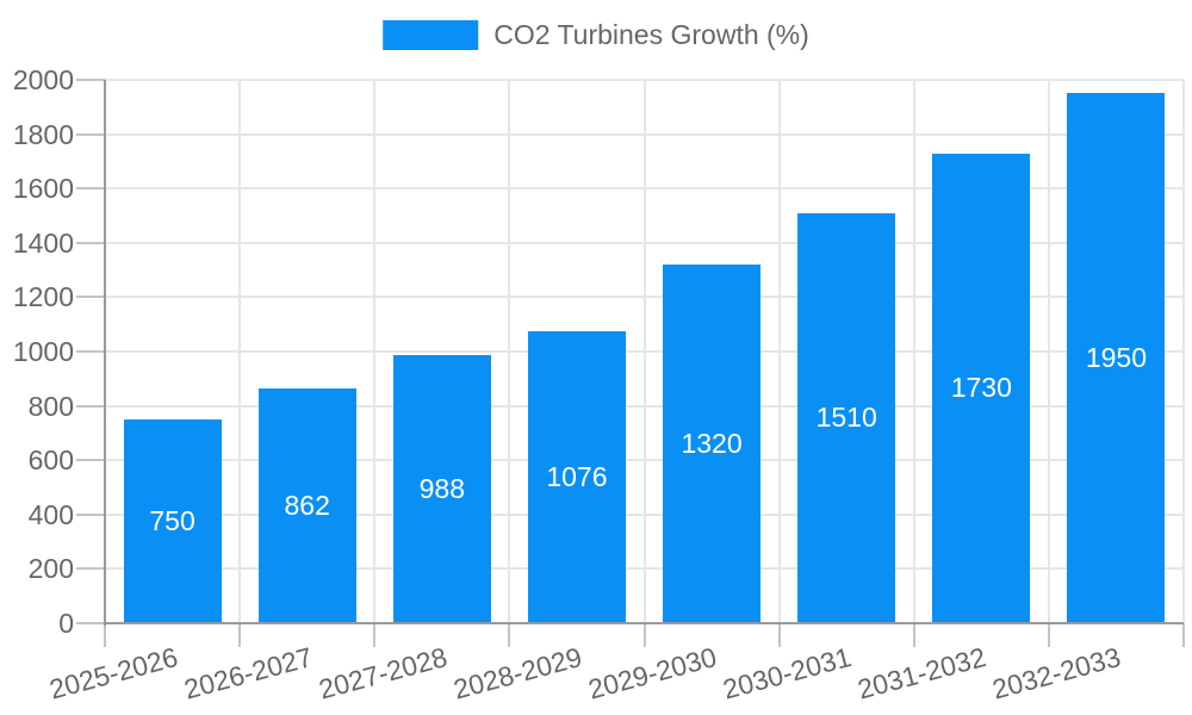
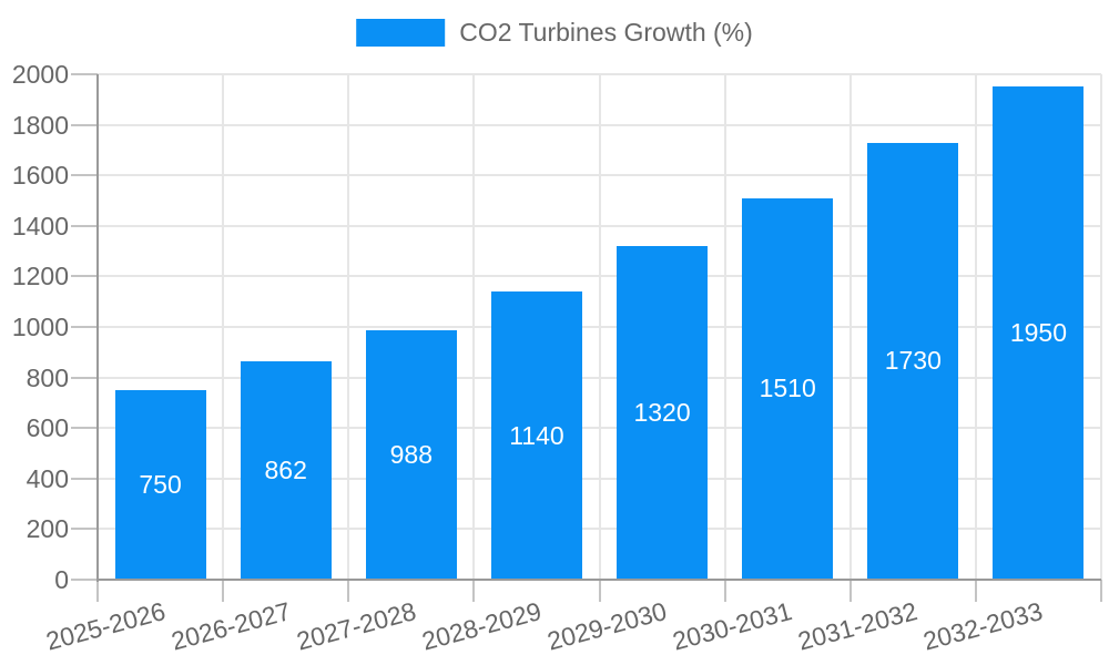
2028-2029: 1076 -> 1140
